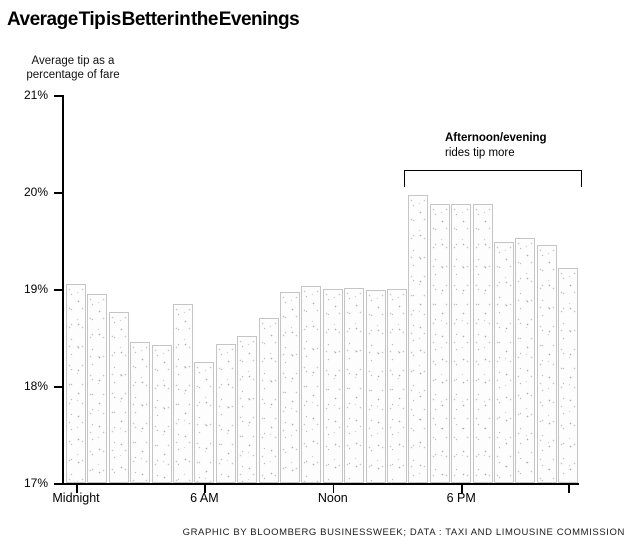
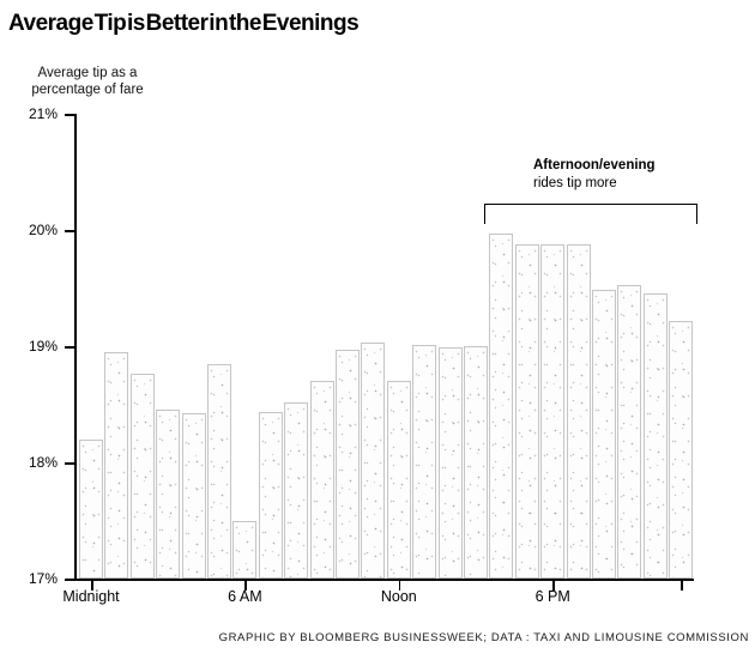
Midnight: 19.1% -> 18.2%
6 AM: 18.2% -> 17.5%
Noon: 19.0% -> 18.7%
